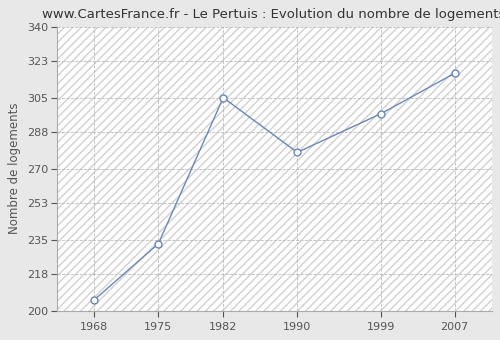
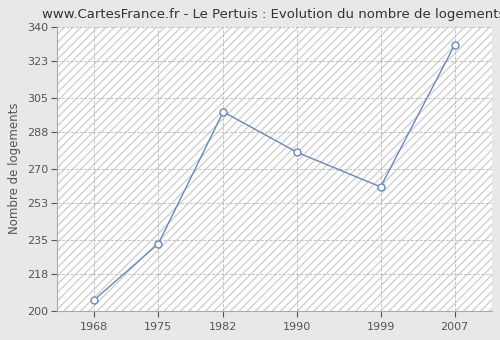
1982: 305 -> 298
1999: 297 -> 261
2007: 317 -> 331
